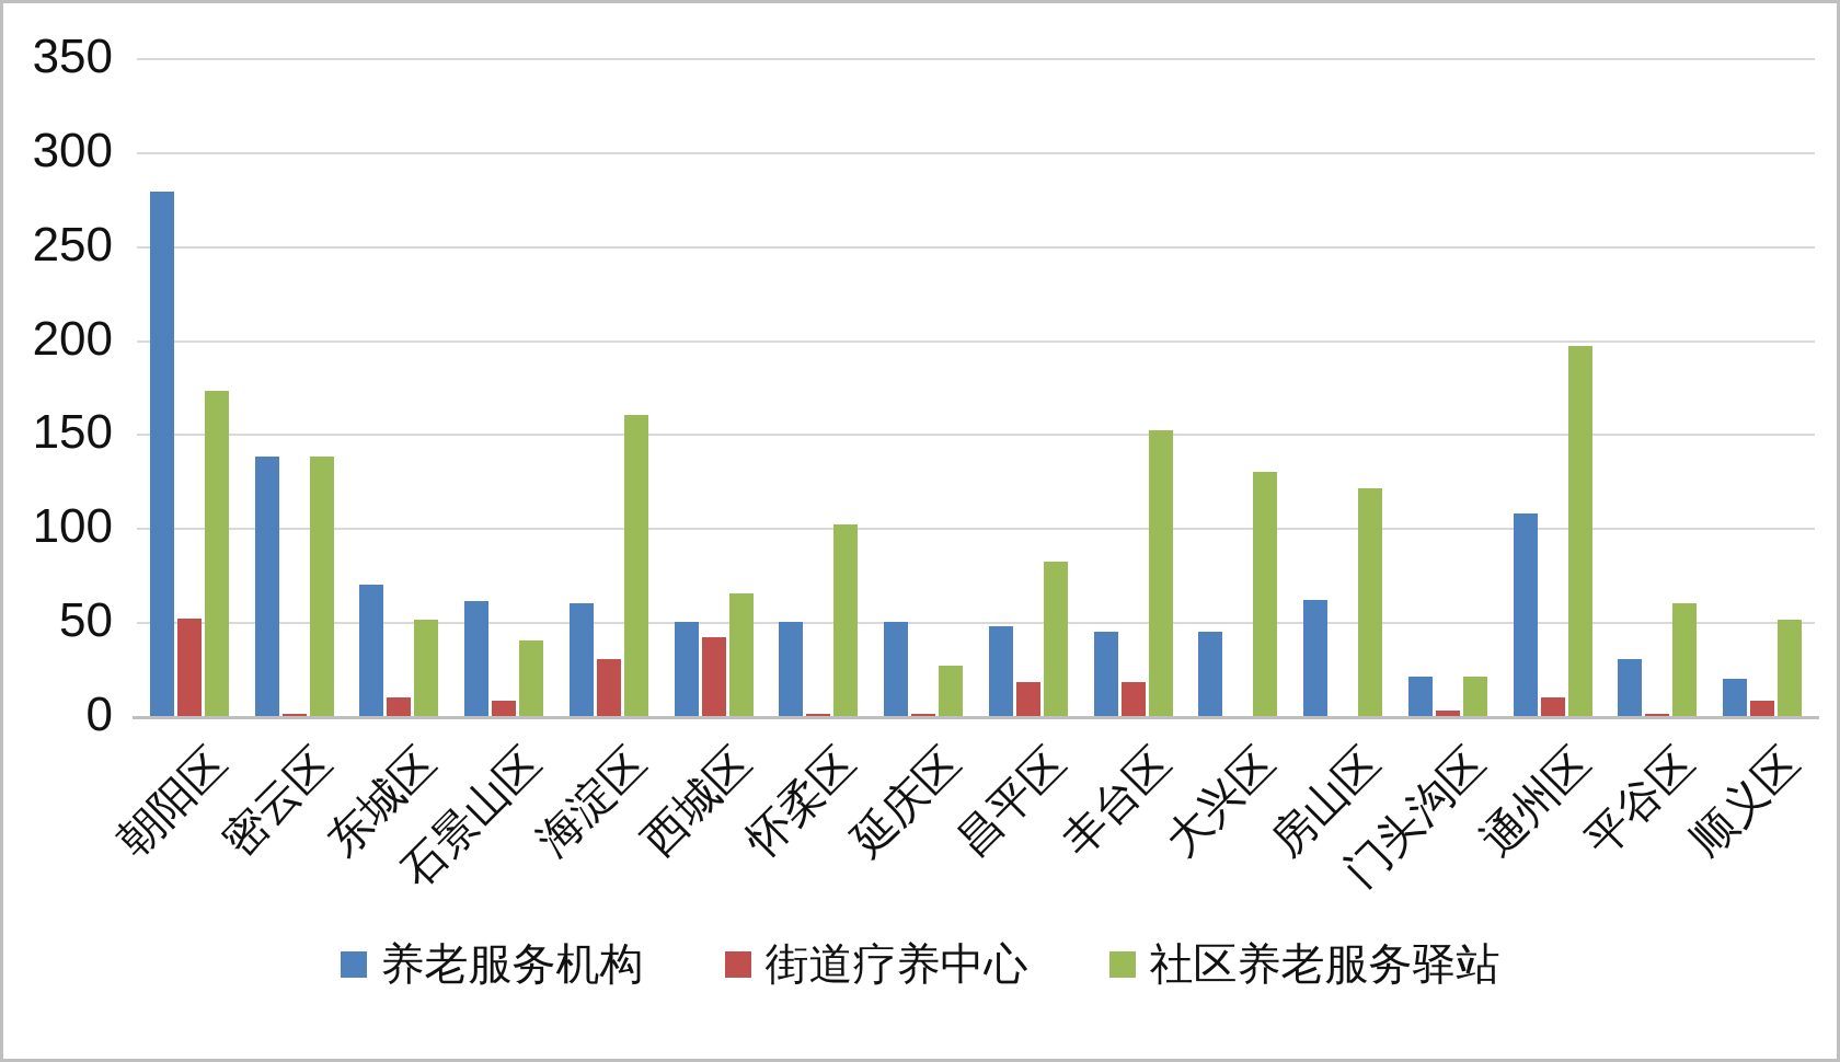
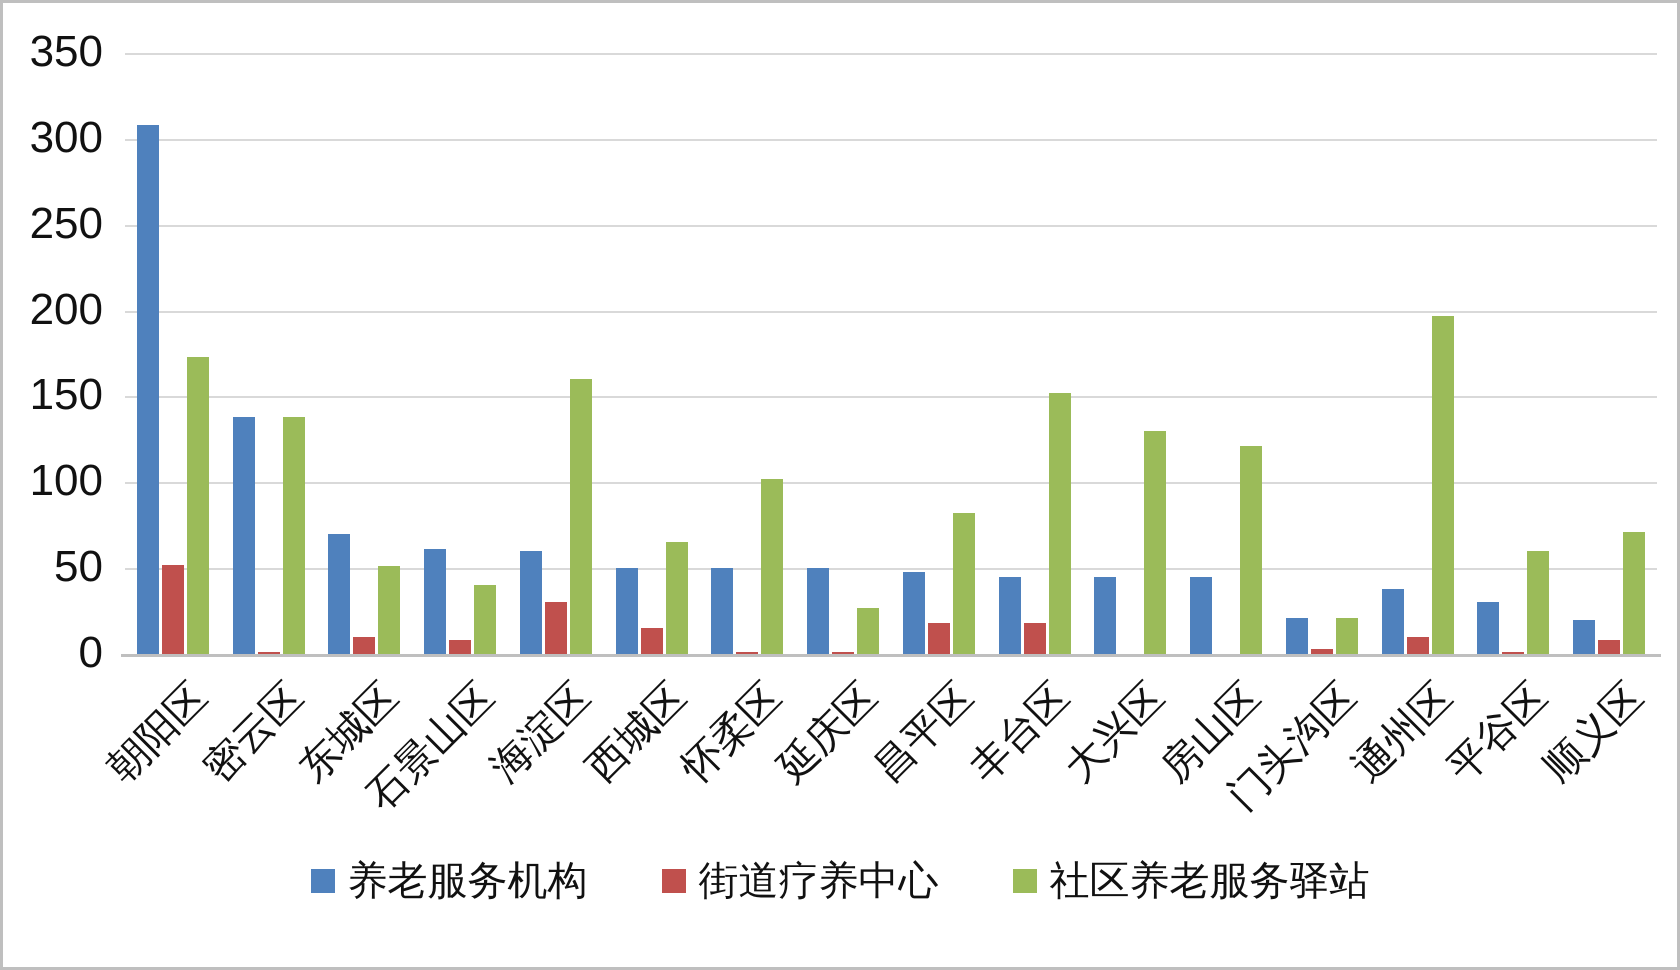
养老服务机构/朝阳区: 279 -> 308
街道疗养中心/西城区: 42 -> 15
养老服务机构/房山区: 62 -> 45
养老服务机构/通州区: 108 -> 38
社区养老服务驿站/顺义区: 51 -> 71
